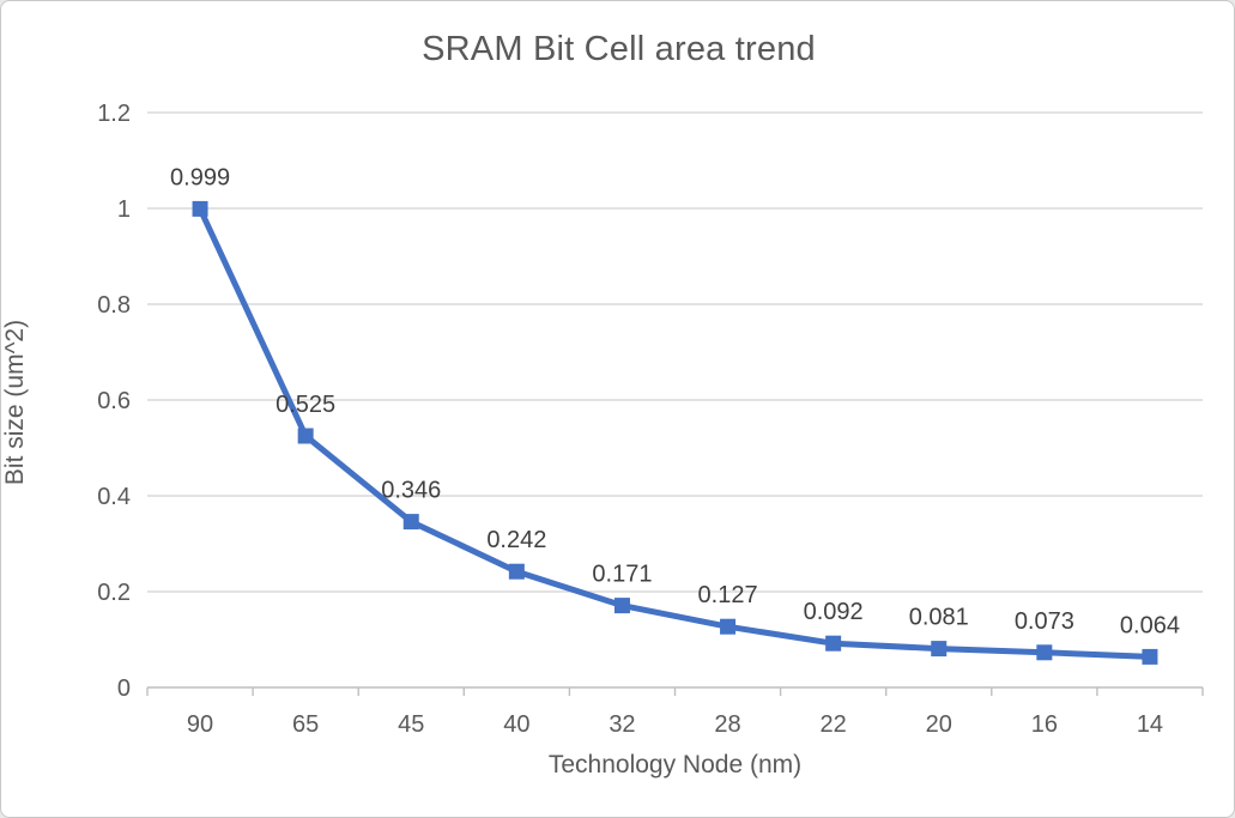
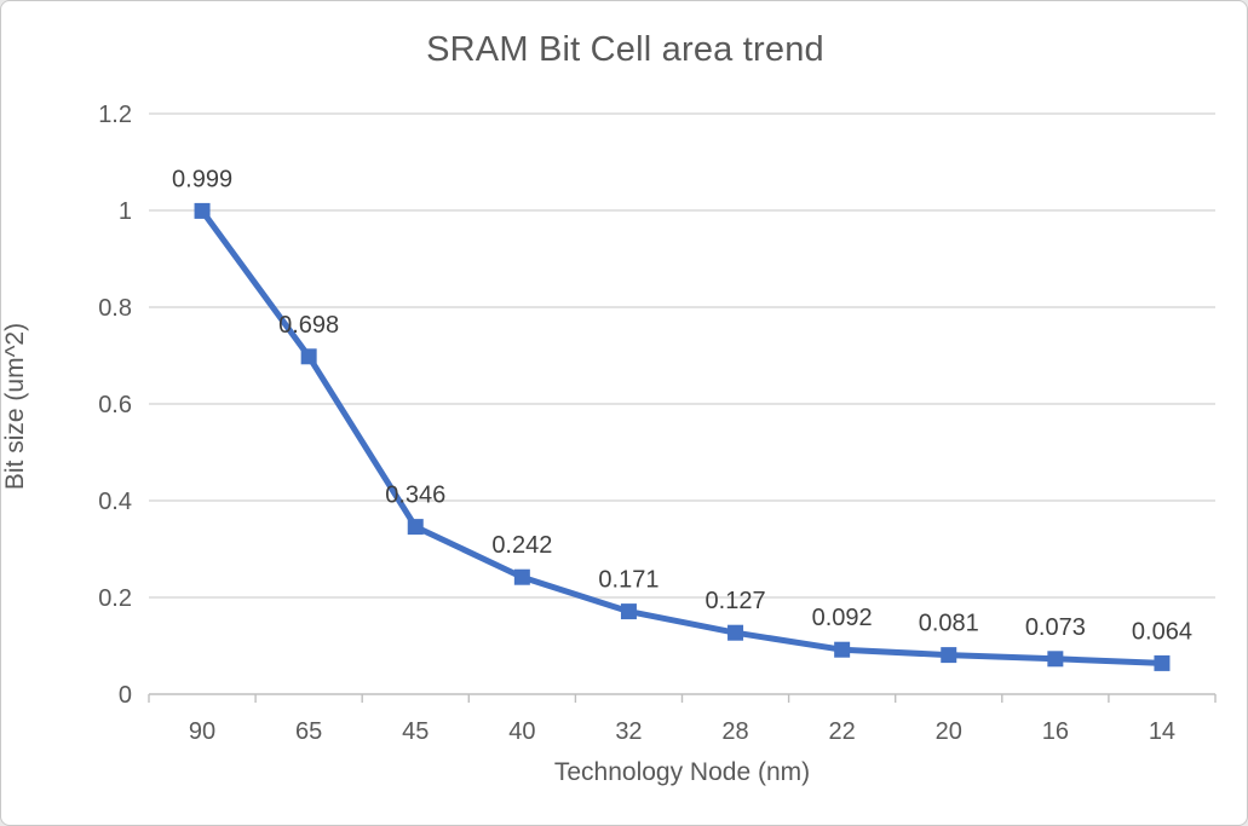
65: 0.525 -> 0.698
